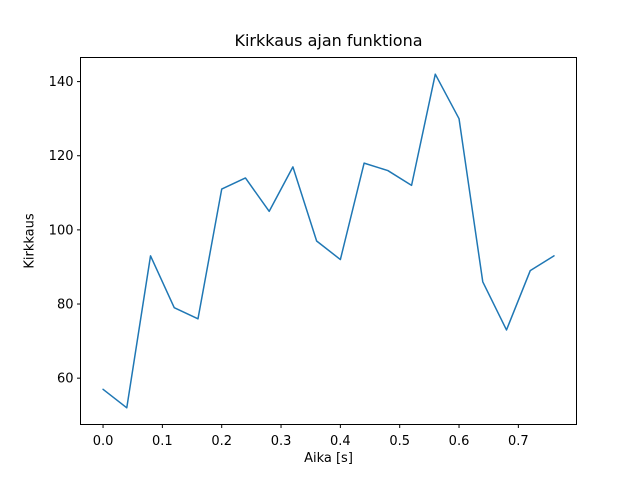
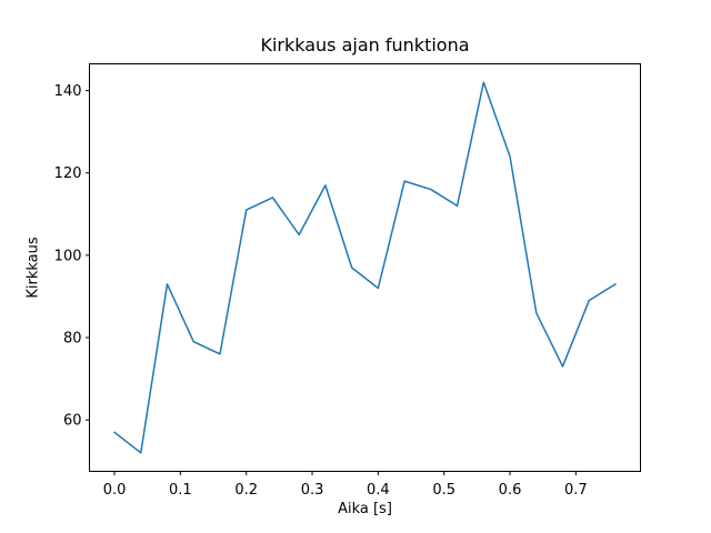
0.6: 130 -> 124
